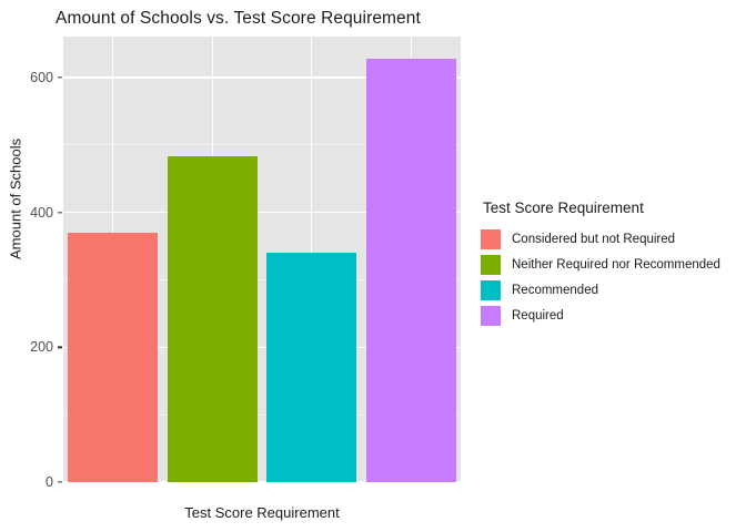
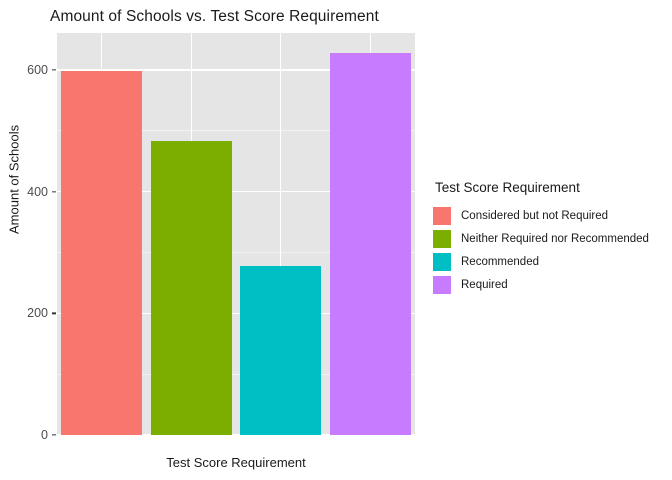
Considered but not Required: 370 -> 600
Recommended: 340 -> 280
